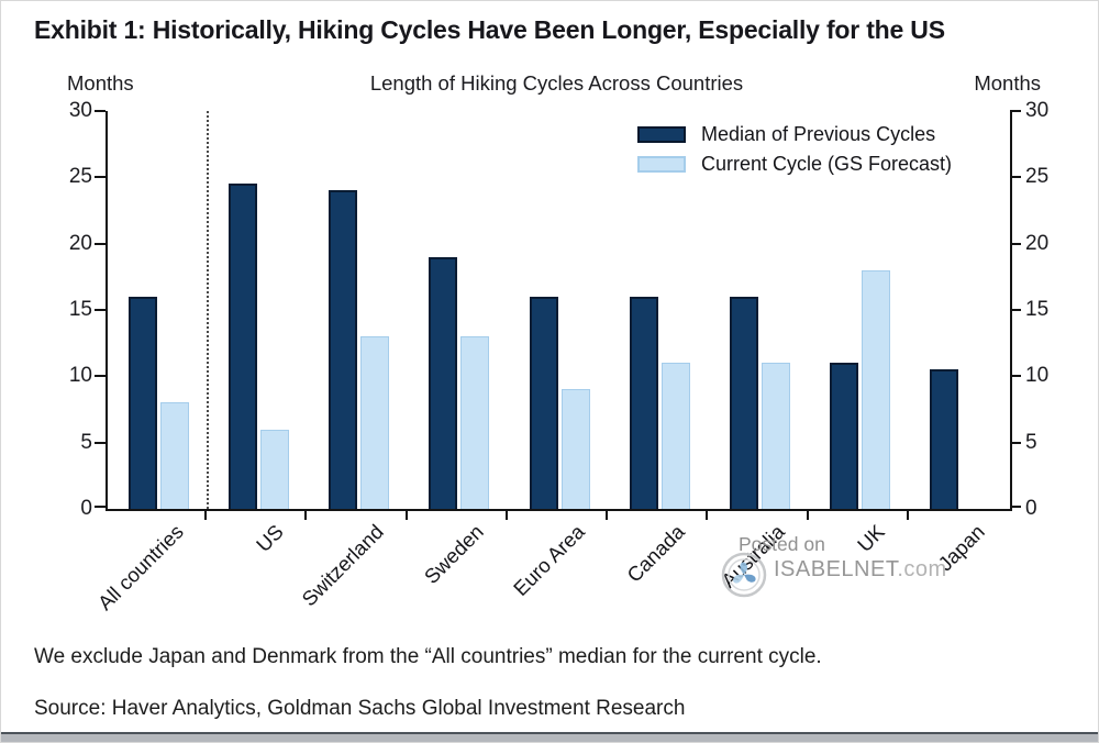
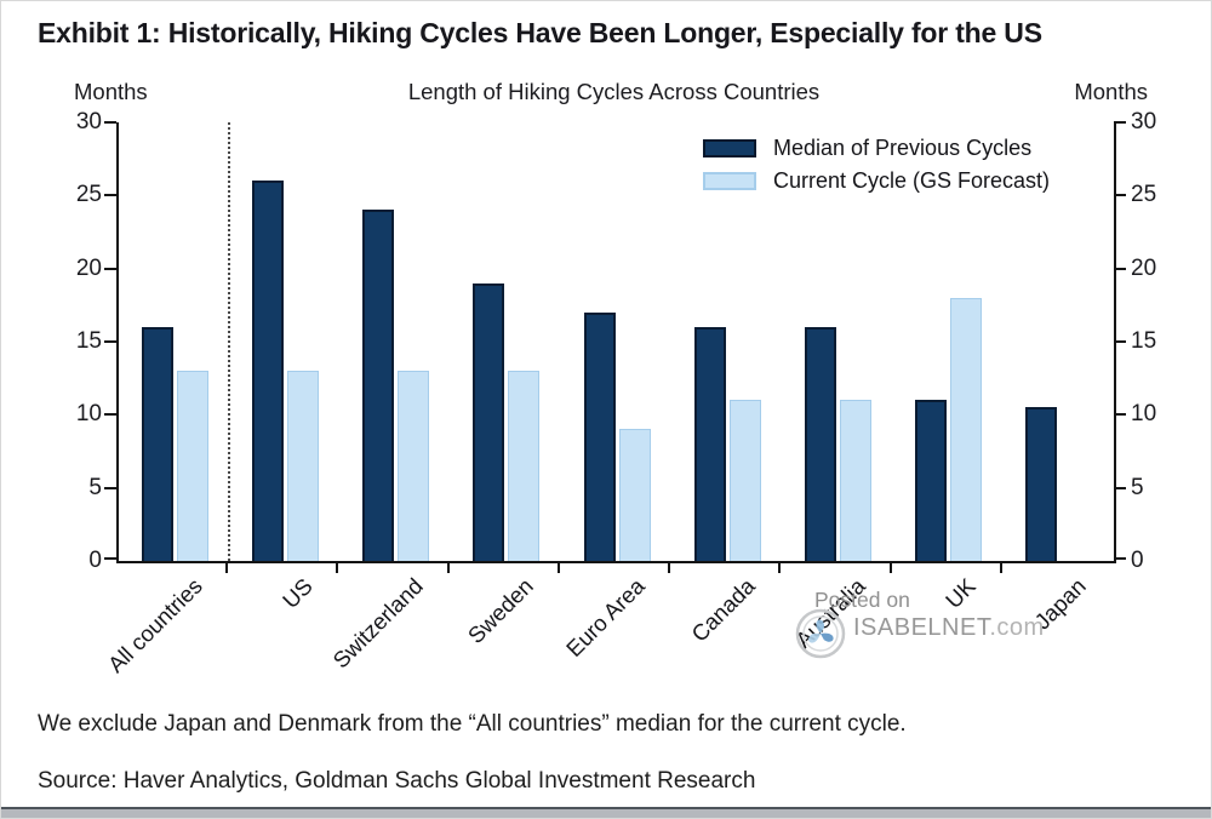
Current Cycle (GS Forecast)/All countries: 8 -> 13
Median of Previous Cycles/US: 24.5 -> 26.0
Current Cycle (GS Forecast)/US: 6 -> 13
Median of Previous Cycles/Euro Area: 16.0 -> 17.0
